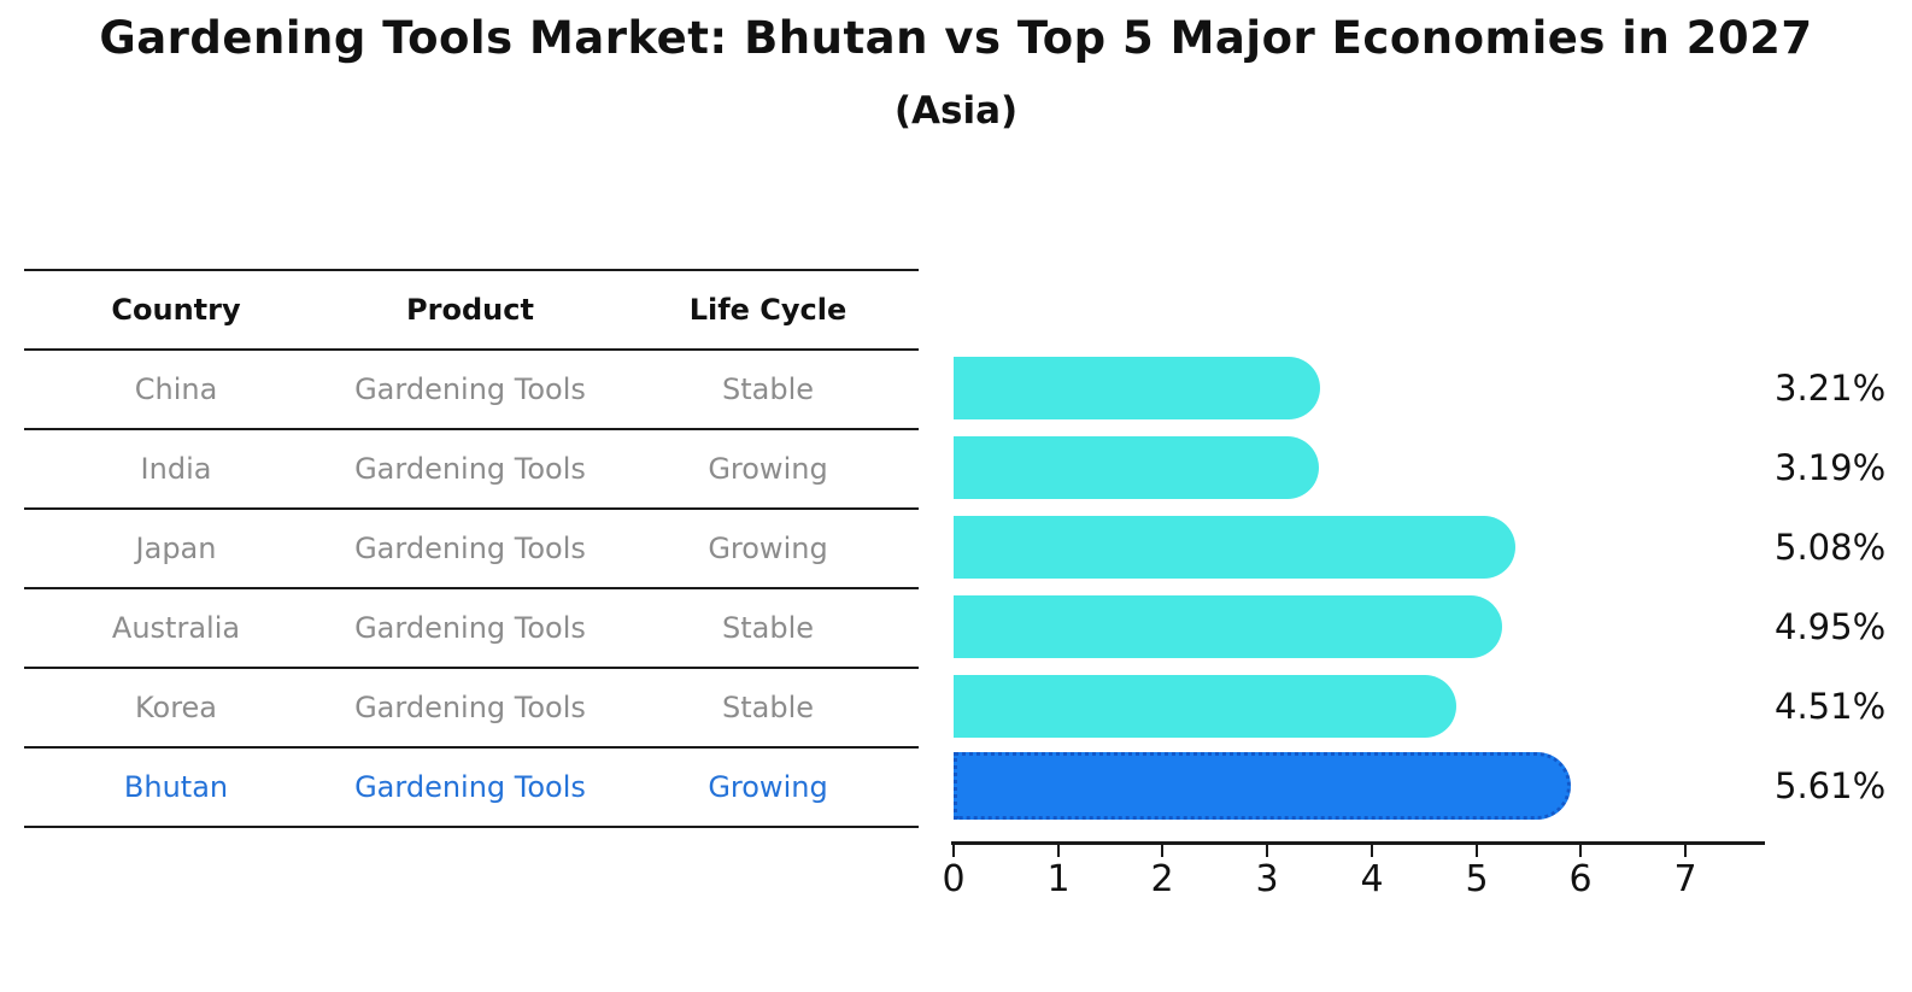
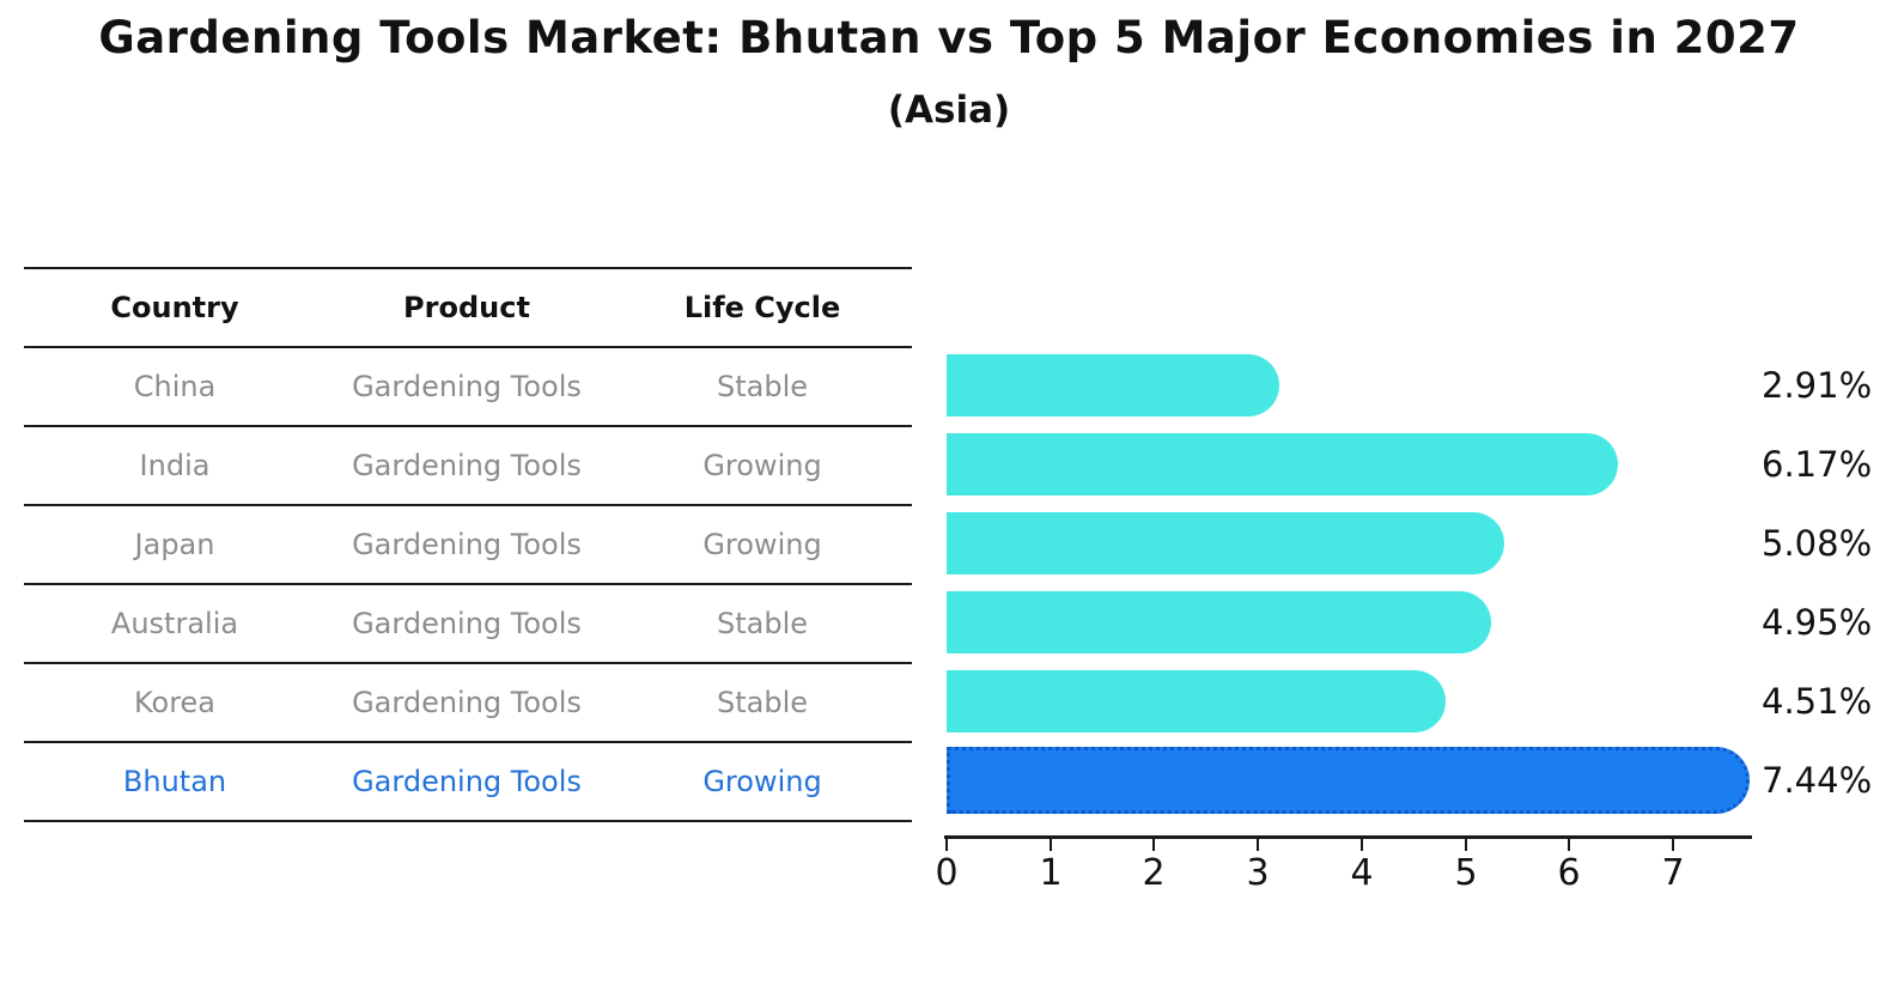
China: 3.21% -> 2.91%
India: 3.19% -> 6.17%
Bhutan: 5.61% -> 7.44%
